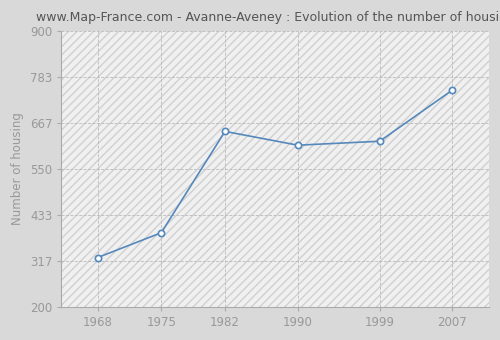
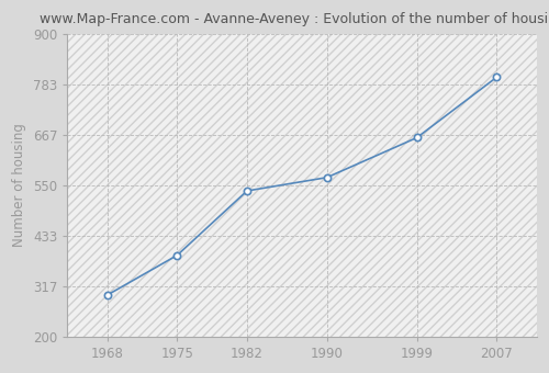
1968: 325 -> 296
1982: 645 -> 537
1990: 610 -> 568
1999: 620 -> 660
2007: 750 -> 800
